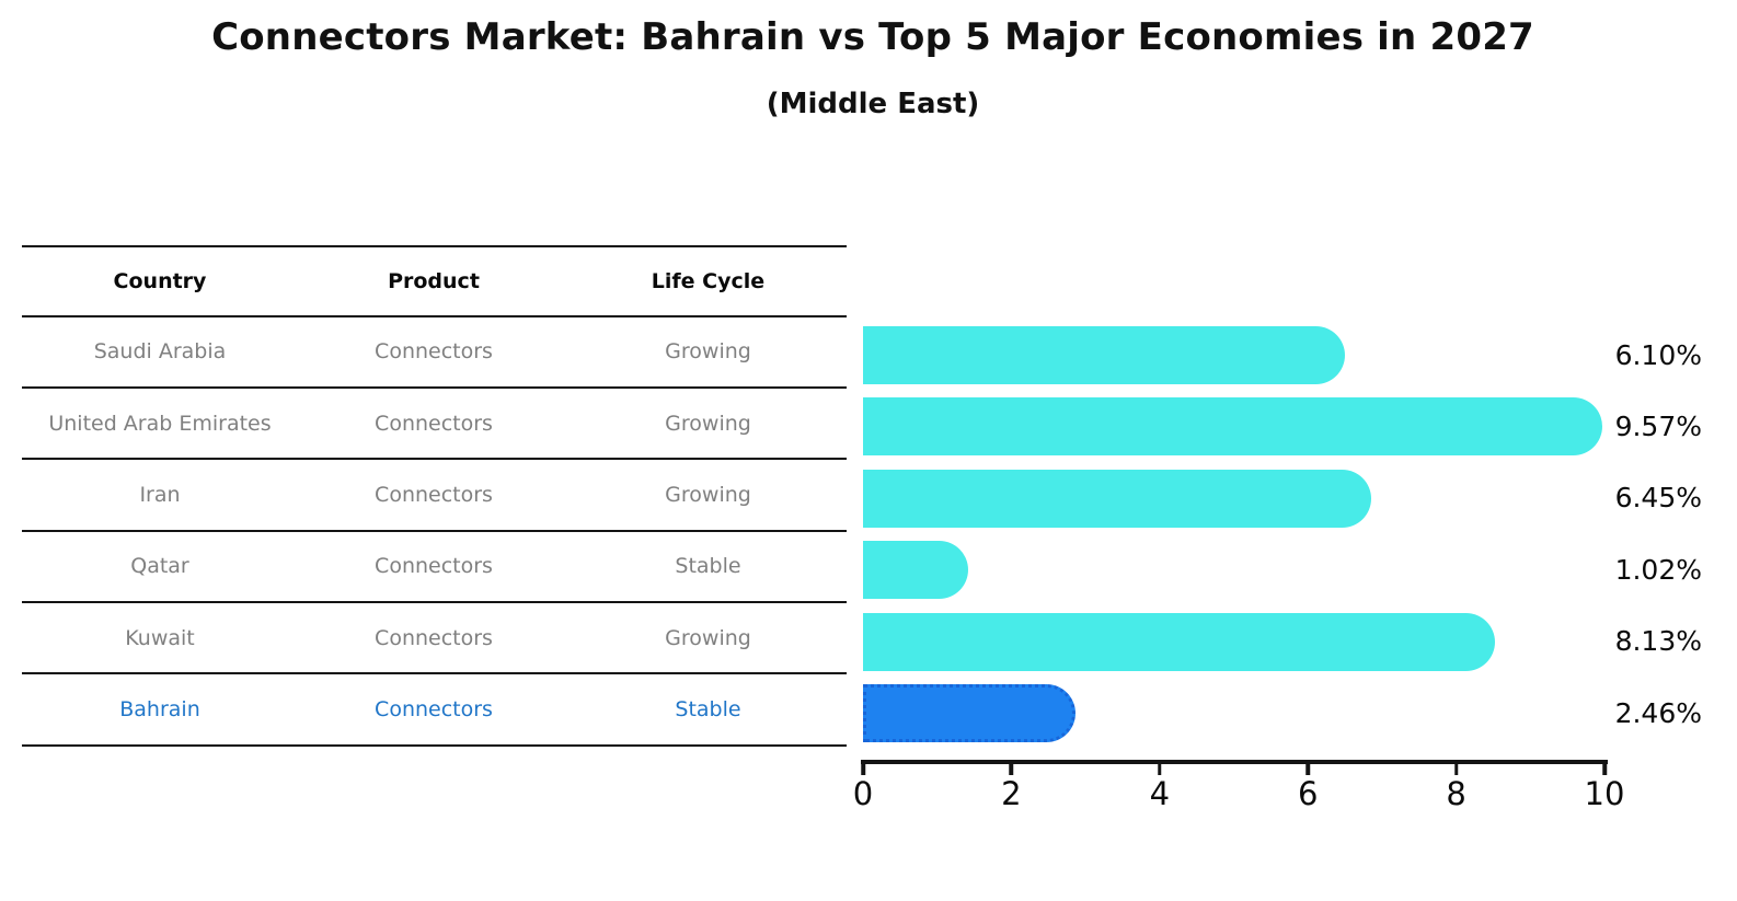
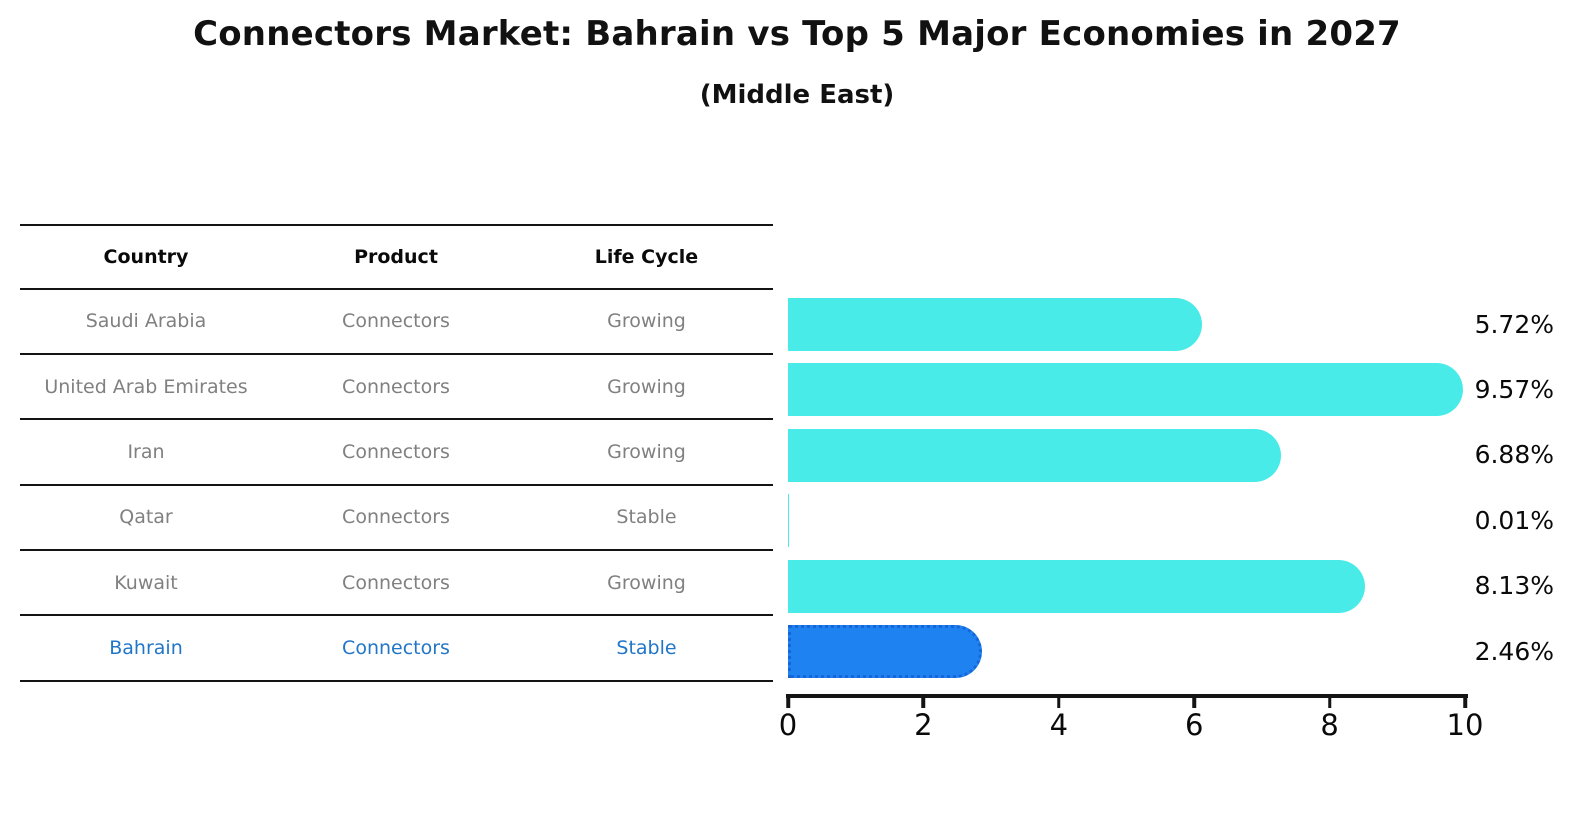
Saudi Arabia: 6.10% -> 5.72%
Iran: 6.45% -> 6.88%
Qatar: 1.02% -> 0.01%
